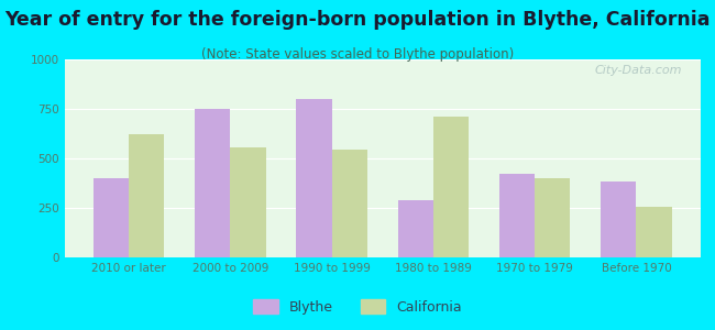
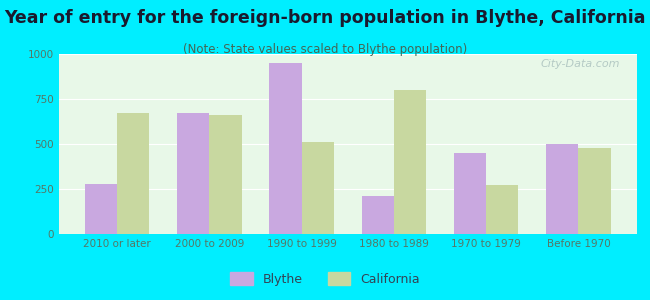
Blythe/2010 or later: 400 -> 280
California/2010 or later: 620 -> 670
Blythe/2000 to 2009: 750 -> 670
California/2000 to 2009: 560 -> 660
Blythe/1990 to 1999: 800 -> 950
California/1990 to 1999: 540 -> 510
Blythe/1980 to 1989: 290 -> 210
California/1980 to 1989: 710 -> 800
Blythe/1970 to 1979: 420 -> 450
California/1970 to 1979: 400 -> 270
Blythe/Before 1970: 380 -> 500
California/Before 1970: 260 -> 480
